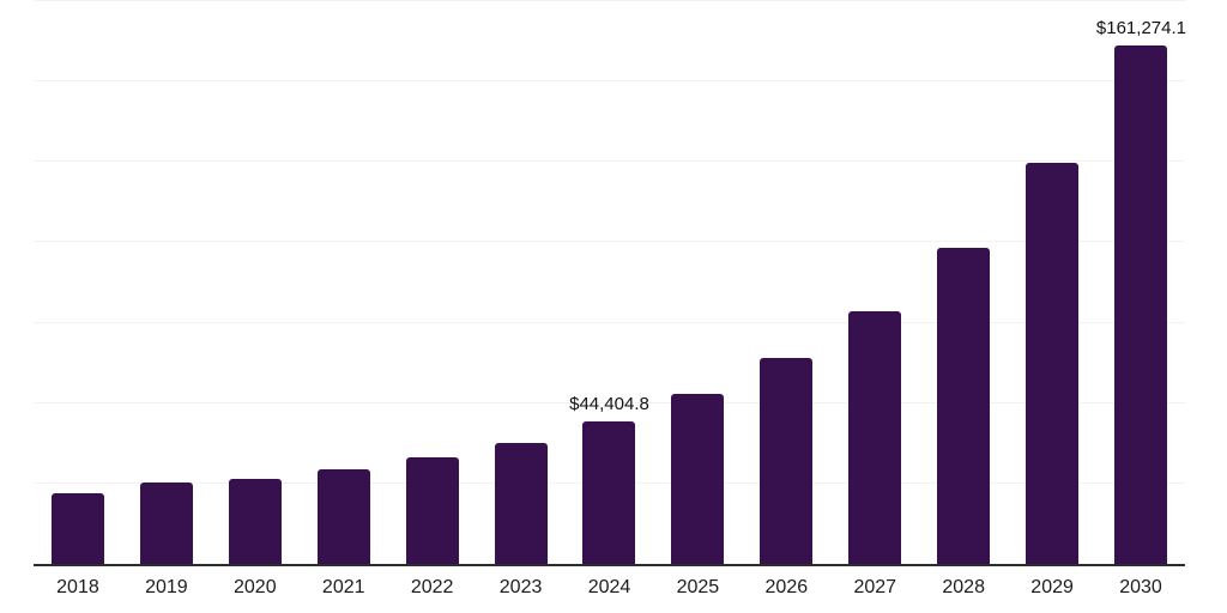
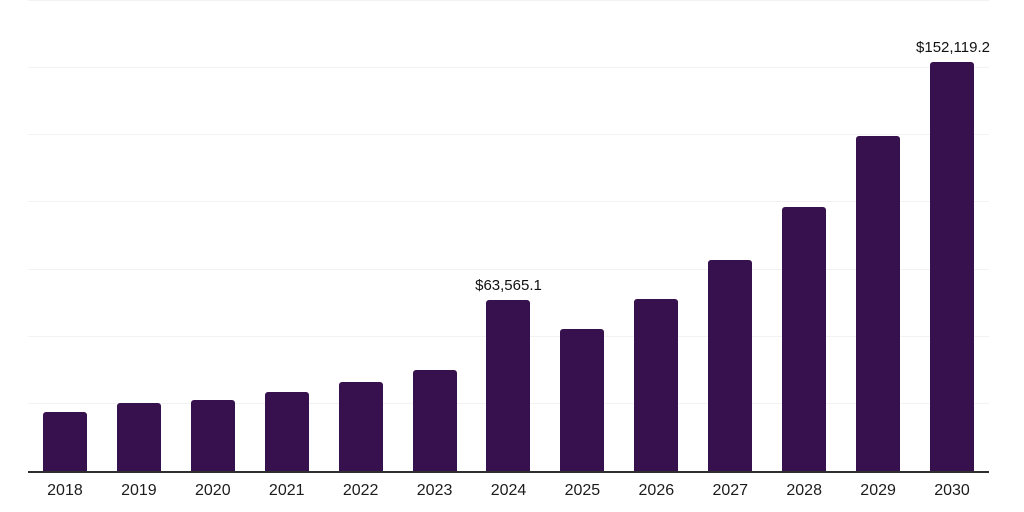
2024: $44,404.8 -> $63,565.1
2030: $161,274.1 -> $152,119.2
